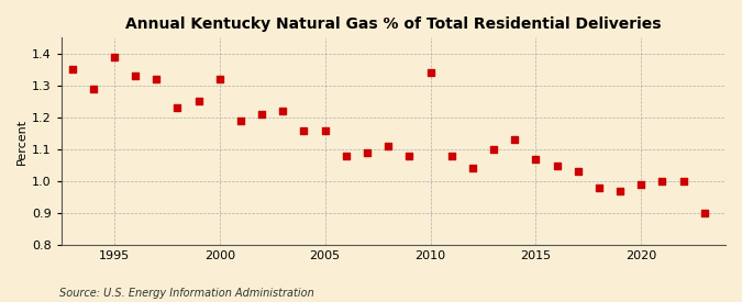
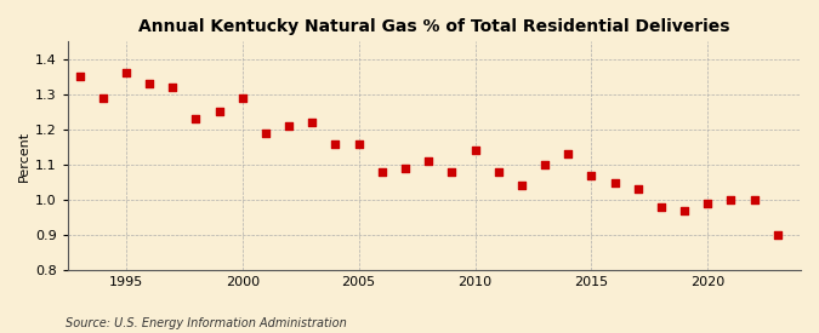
1995: 1.39 -> 1.36
2000: 1.32 -> 1.29
2010: 1.34 -> 1.14
